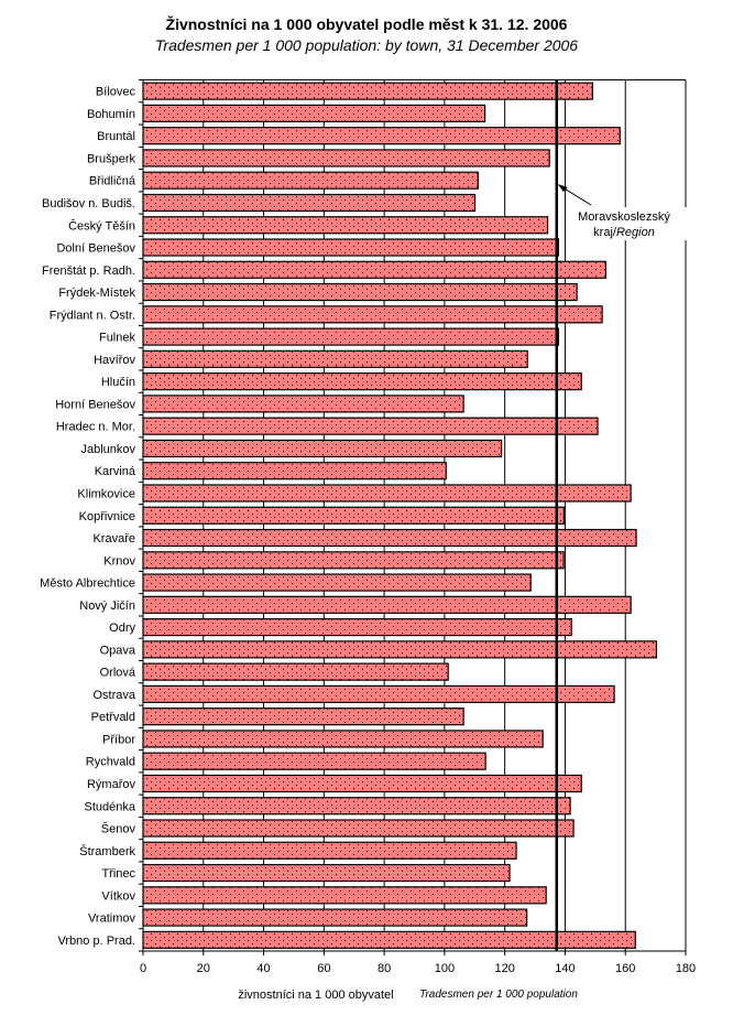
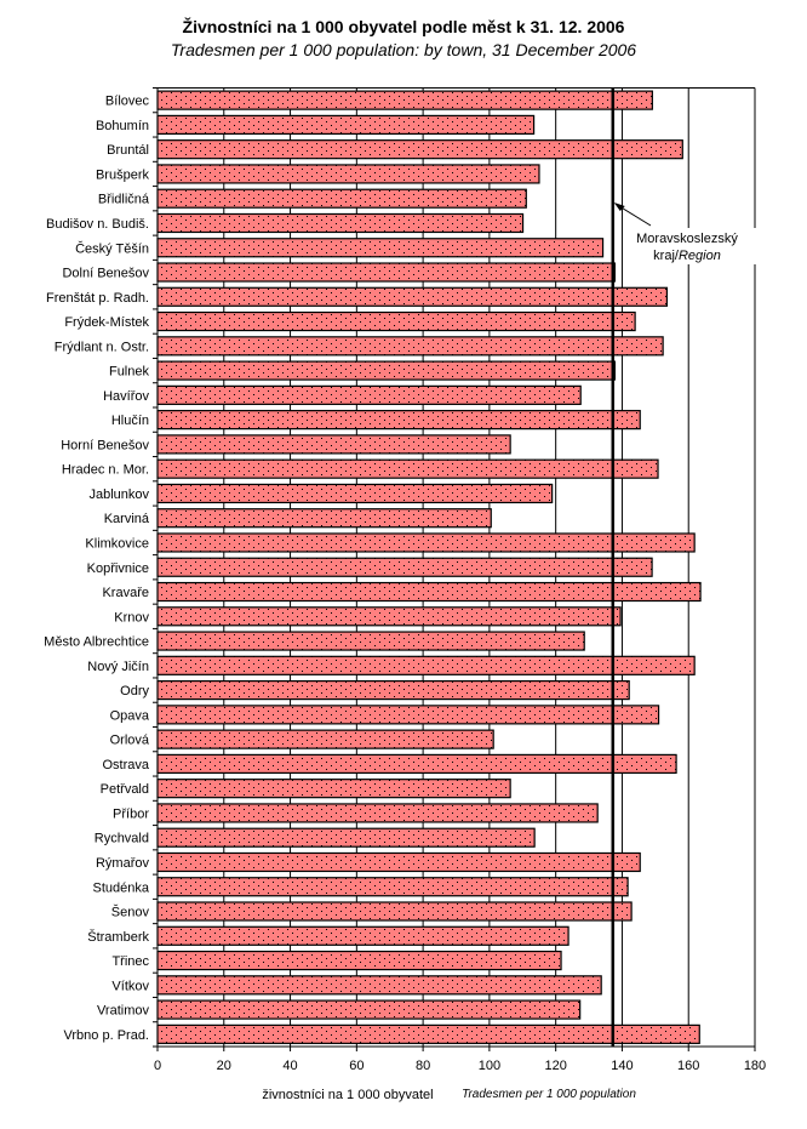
Brušperk: 135 -> 115
Kopřivnice: 140 -> 149
Opava: 170 -> 151
